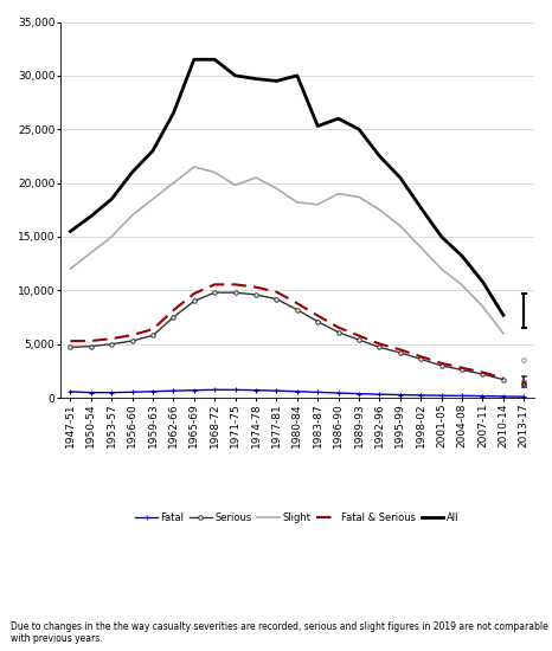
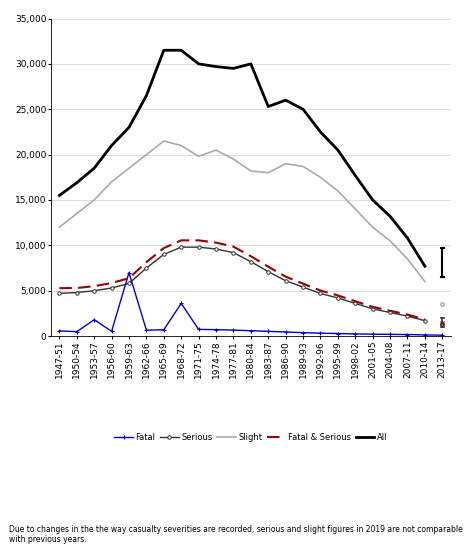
Fatal/1953-57: 500 -> 1,800
Fatal/1959-63: 600 -> 7,000
Fatal/1968-72: 800 -> 3,600
